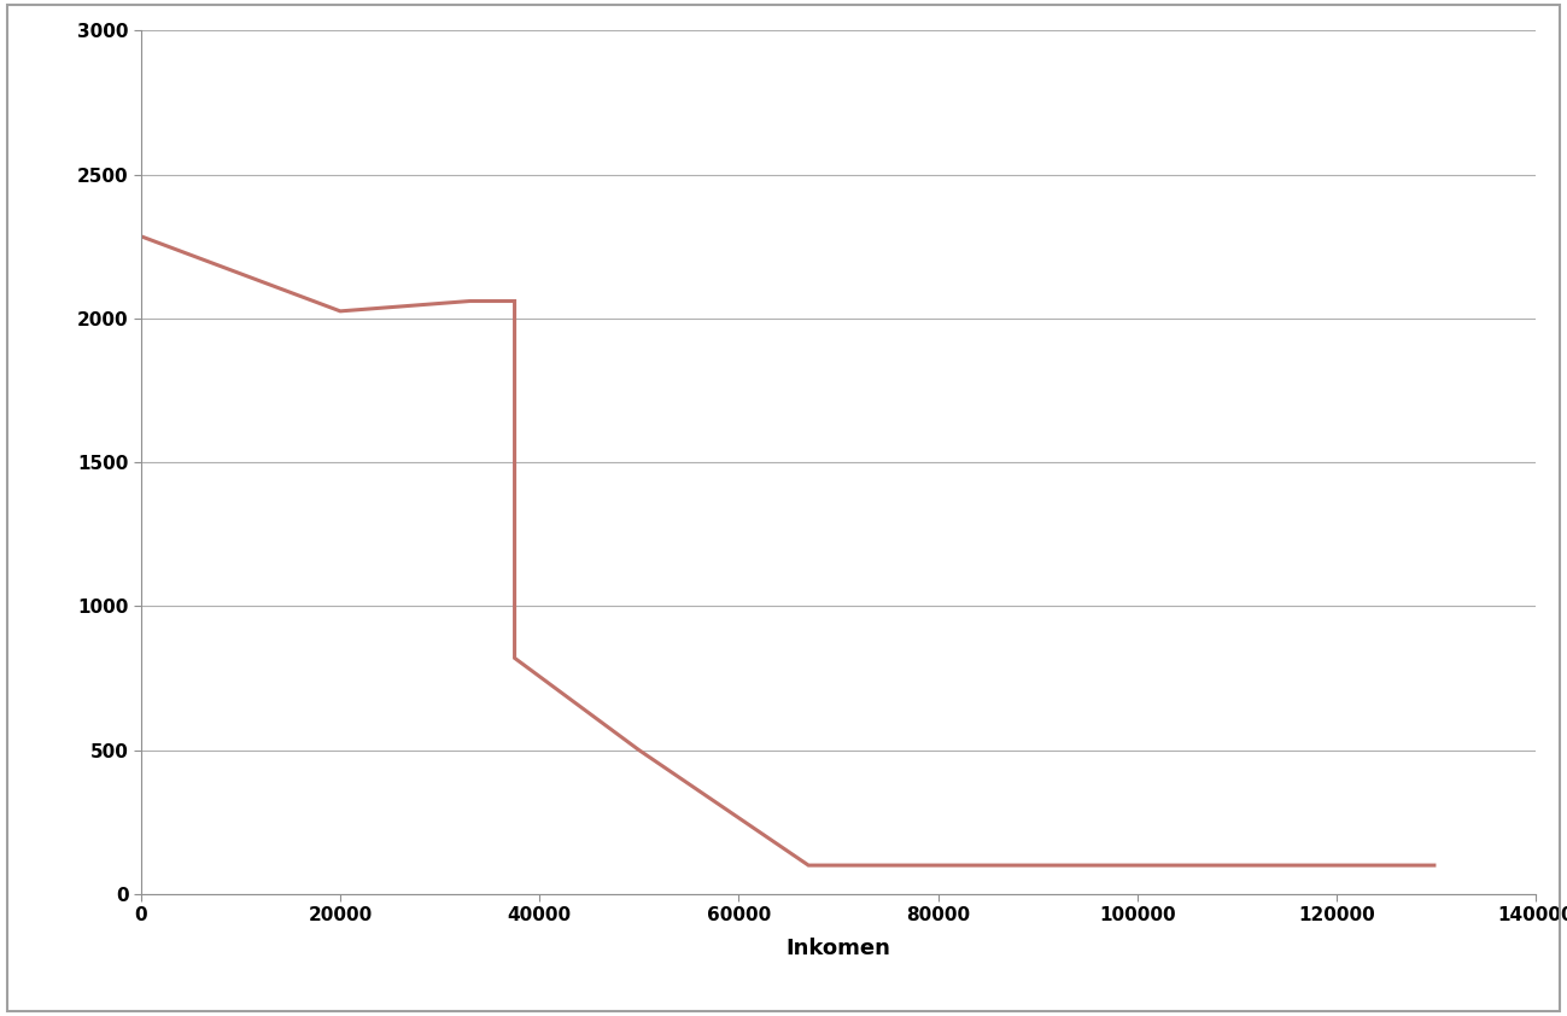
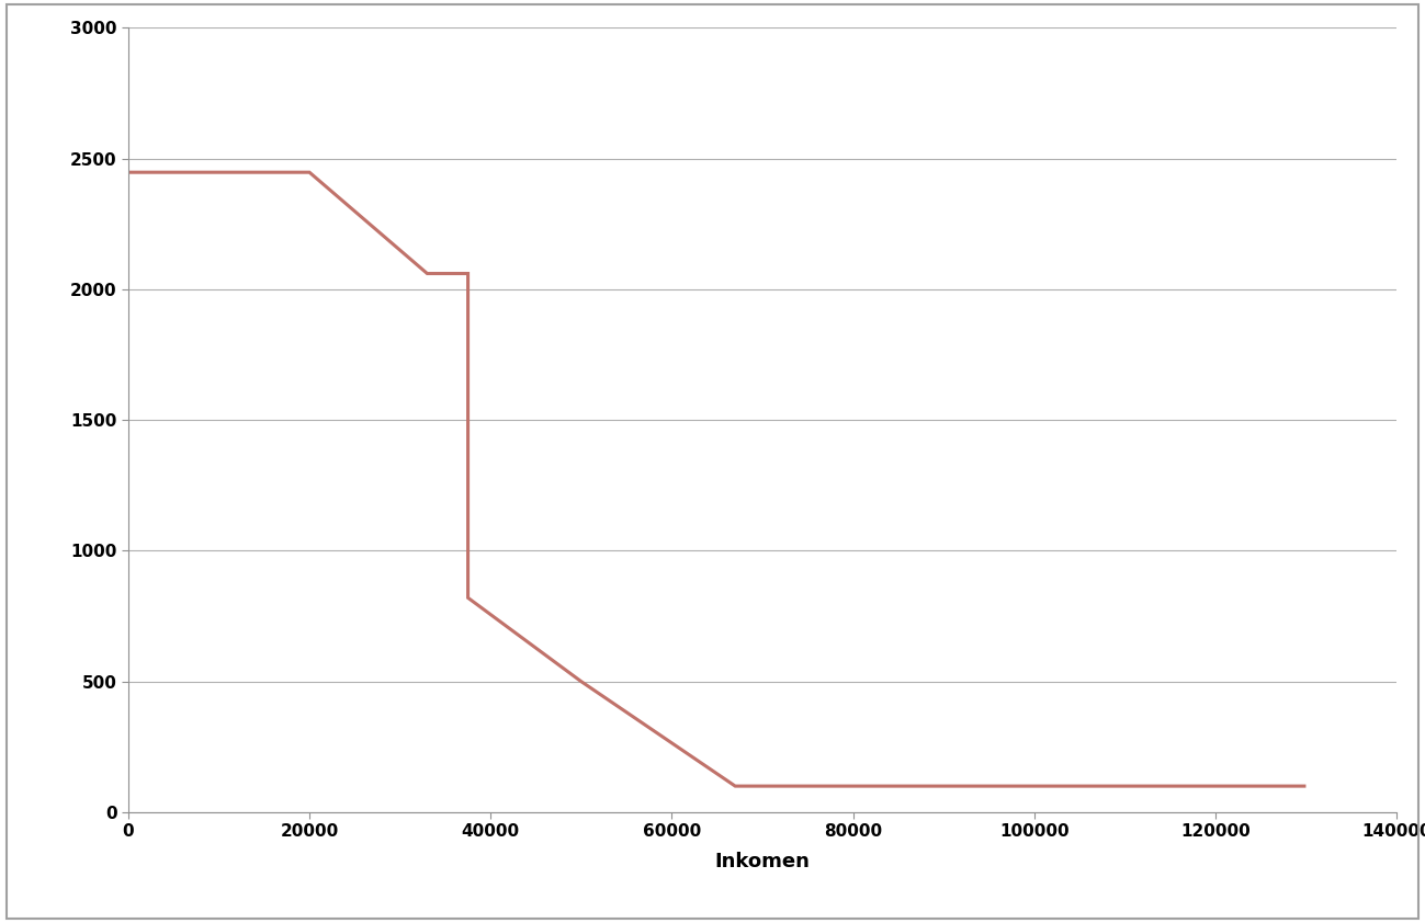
0: 2285 -> 2447
20000: 2025 -> 2447
